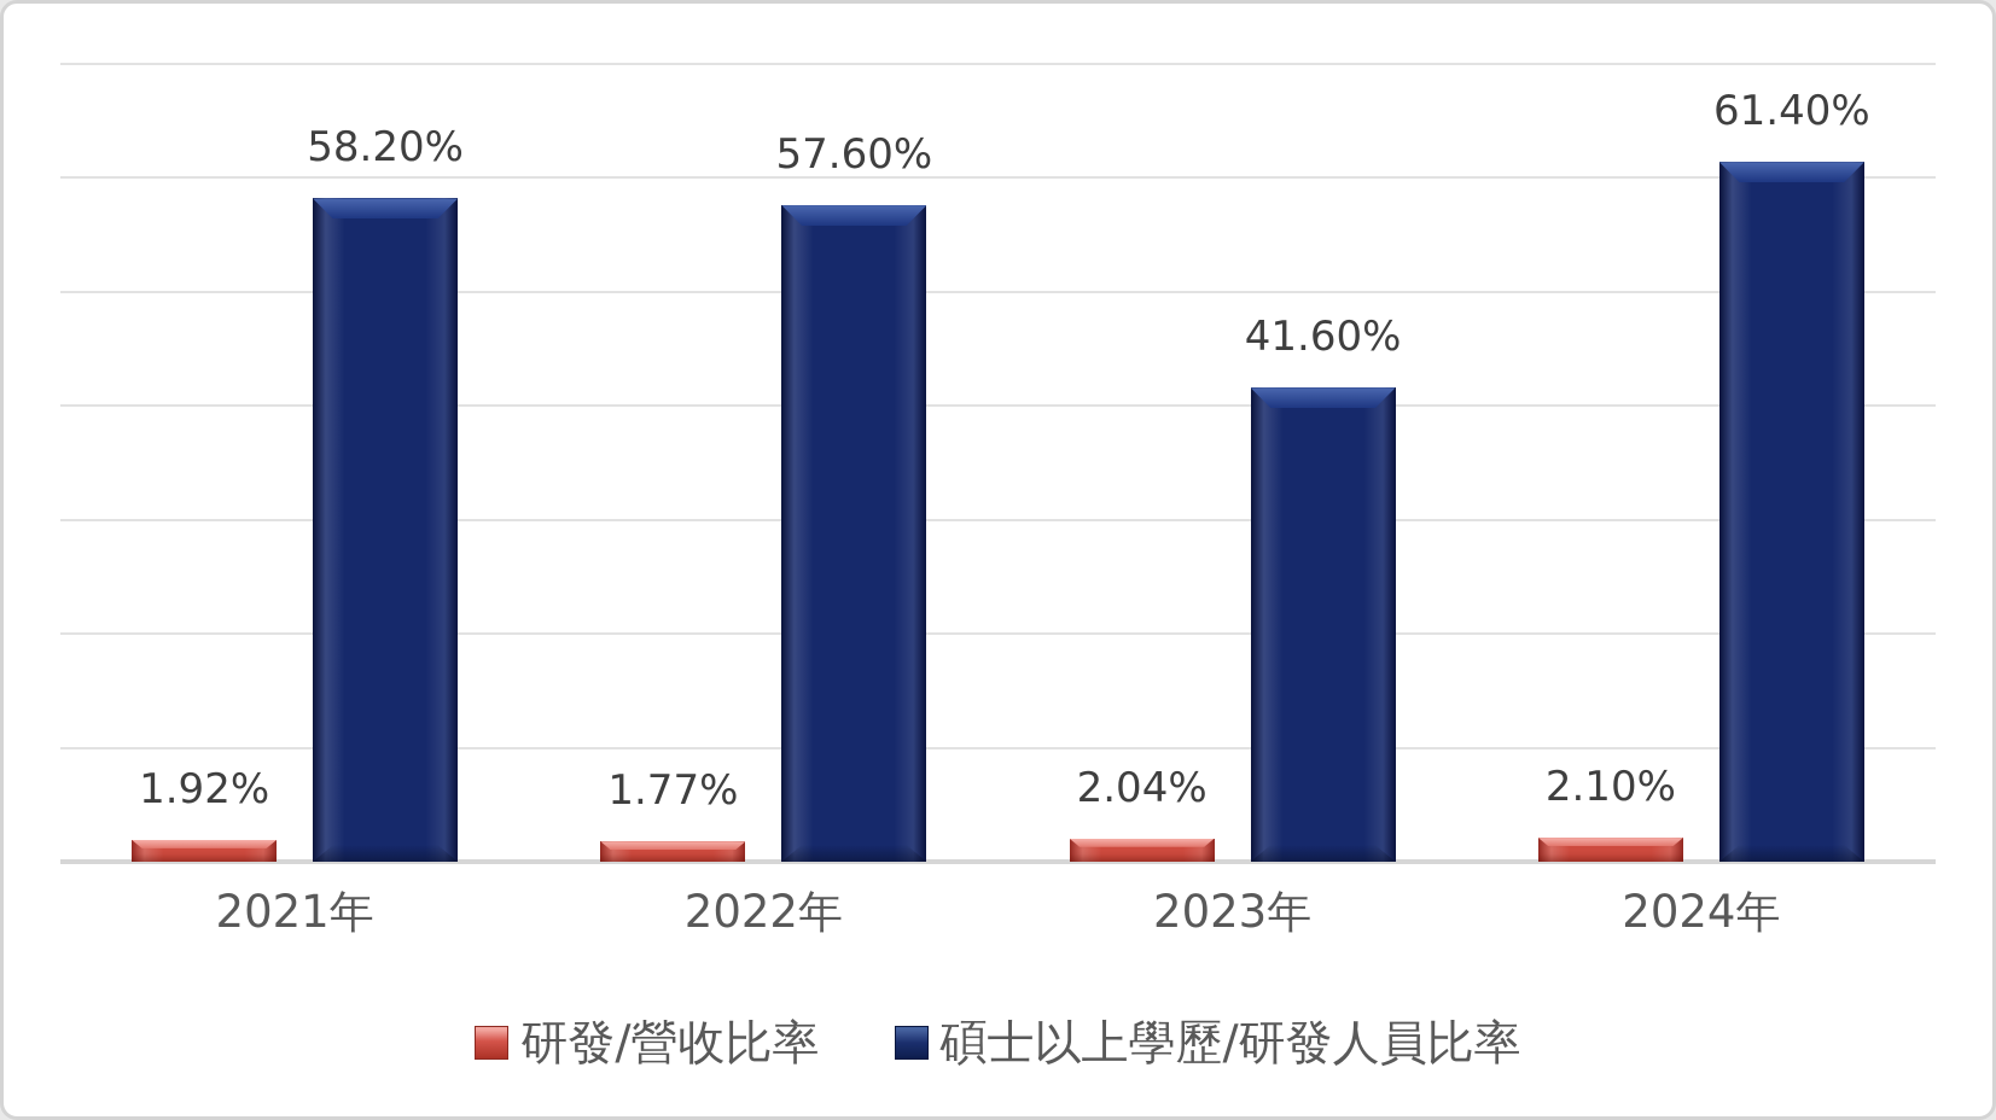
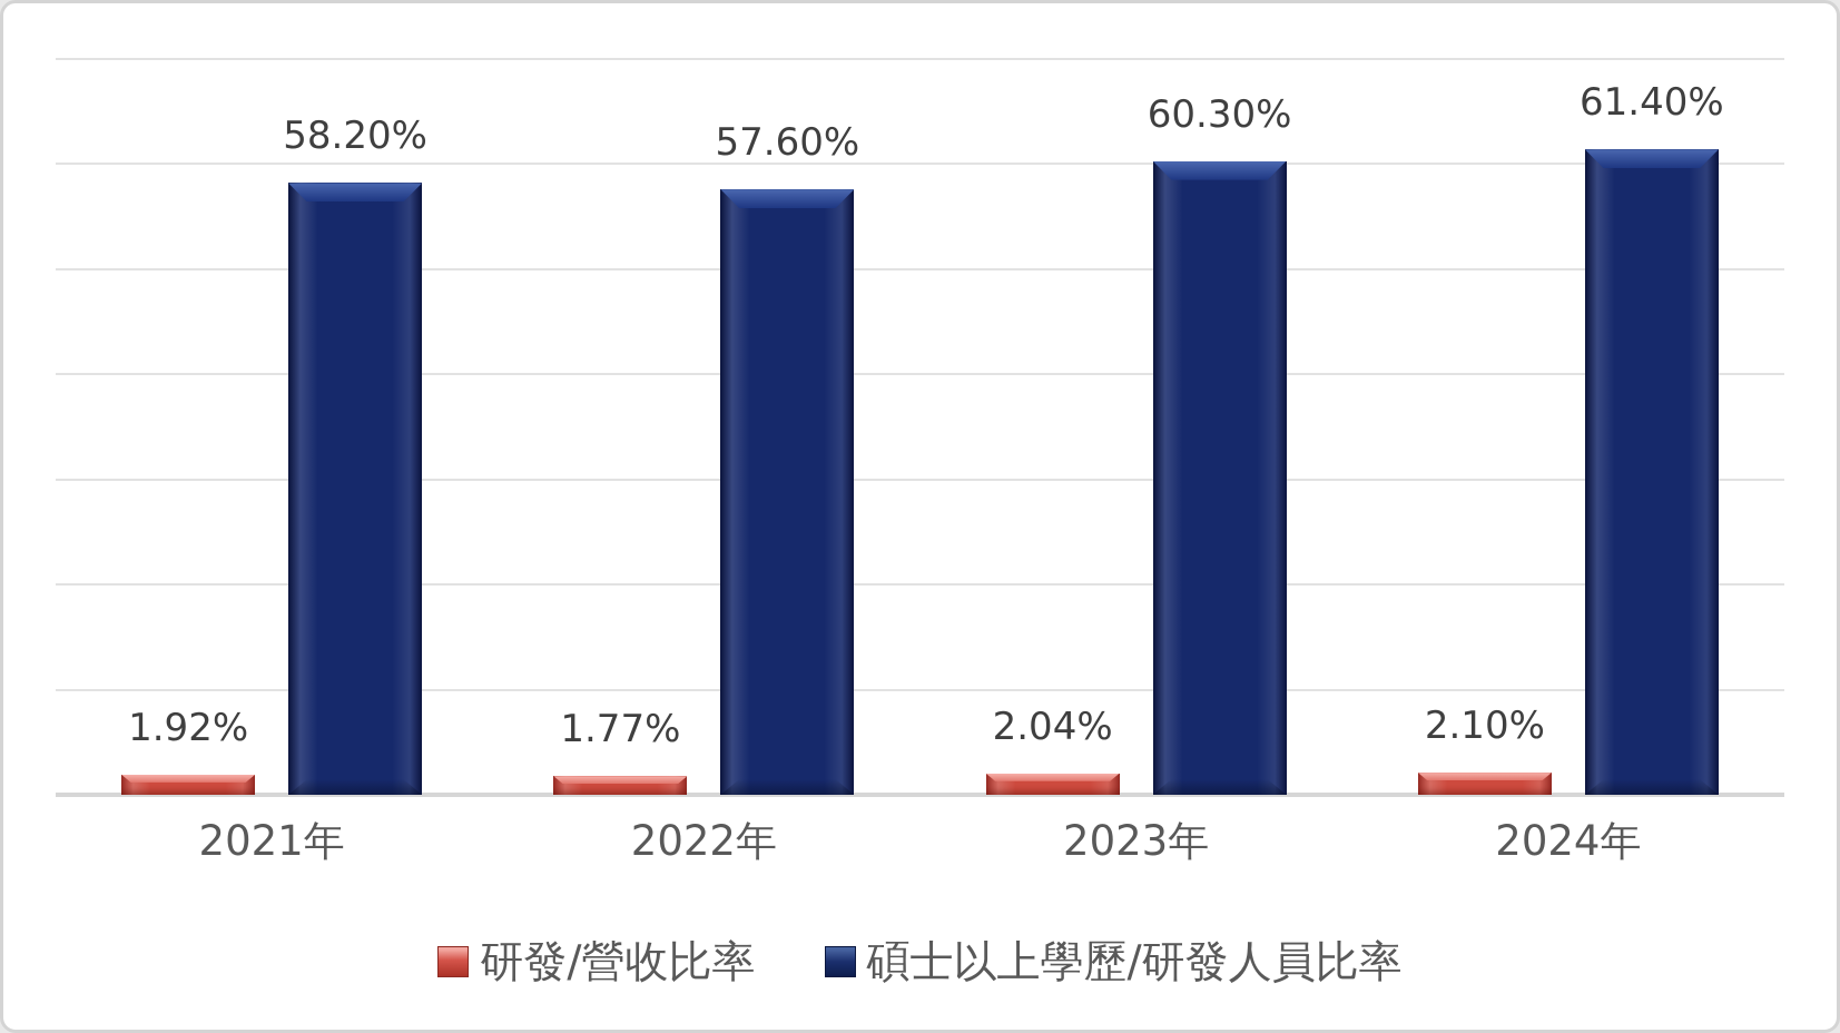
碩士以上學歷/研發人員比率/2023年: 41.60% -> 60.30%
